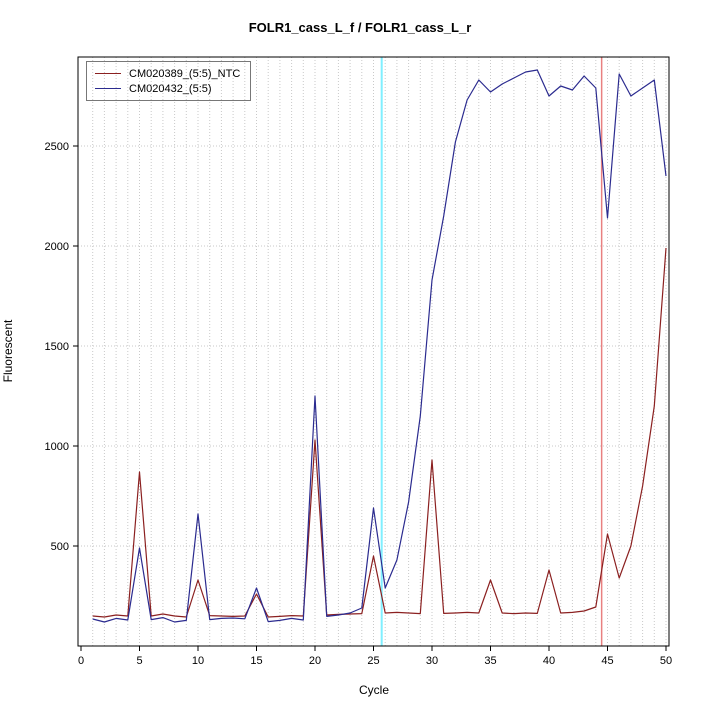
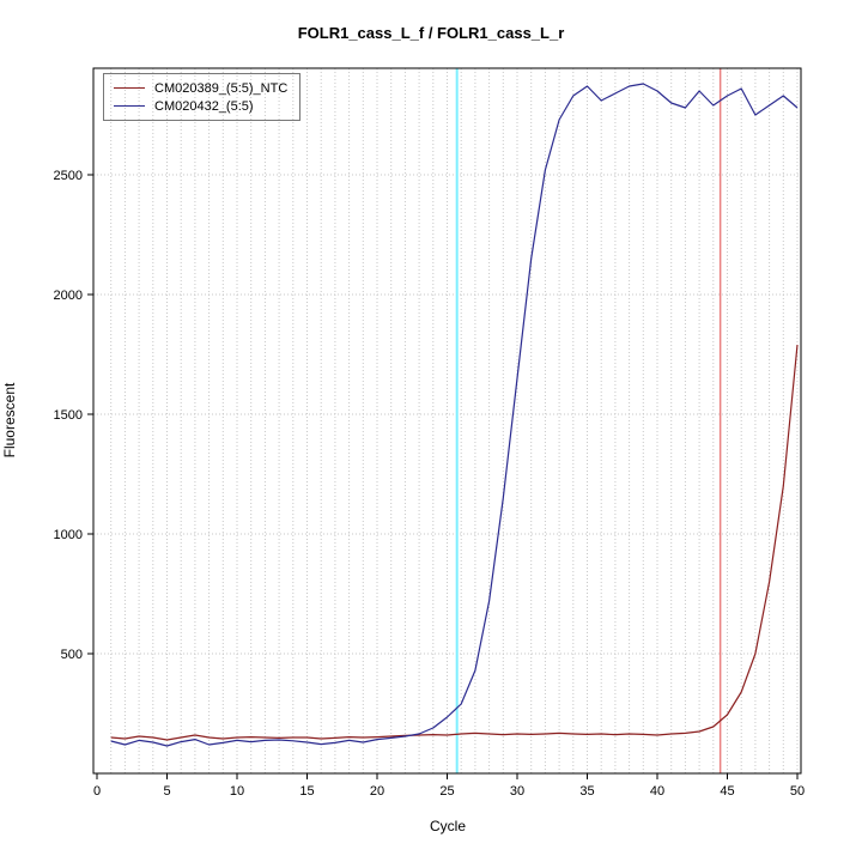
CM020389_(5:5)_NTC/5: 870 -> 140
CM020432_(5:5)/5: 490 -> 120
CM020389_(5:5)_NTC/10: 330 -> 150
CM020432_(5:5)/10: 660 -> 140
CM020389_(5:5)_NTC/15: 260 -> 150
CM020432_(5:5)/15: 290 -> 130
CM020389_(5:5)_NTC/20: 1030 -> 150
CM020432_(5:5)/20: 1250 -> 140
CM020389_(5:5)_NTC/25: 450 -> 160
CM020432_(5:5)/25: 690 -> 240
CM020389_(5:5)_NTC/30: 930 -> 160
CM020432_(5:5)/30: 1830 -> 1650
CM020389_(5:5)_NTC/35: 330 -> 160
CM020432_(5:5)/35: 2770 -> 2870
CM020389_(5:5)_NTC/40: 380 -> 160
CM020432_(5:5)/40: 2750 -> 2850
CM020389_(5:5)_NTC/45: 560 -> 240
CM020432_(5:5)/45: 2140 -> 2830
CM020389_(5:5)_NTC/50: 1990 -> 1790
CM020432_(5:5)/50: 2350 -> 2780
